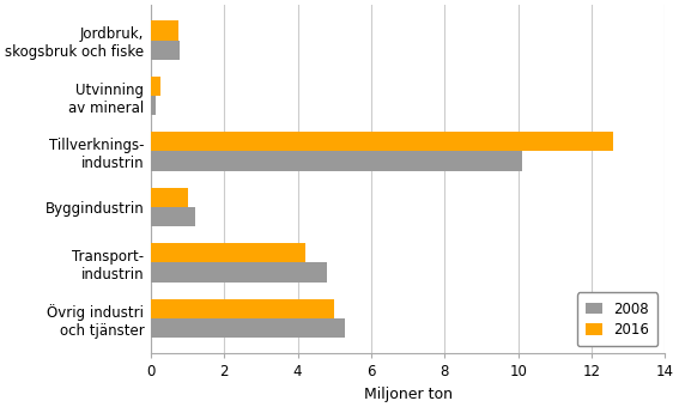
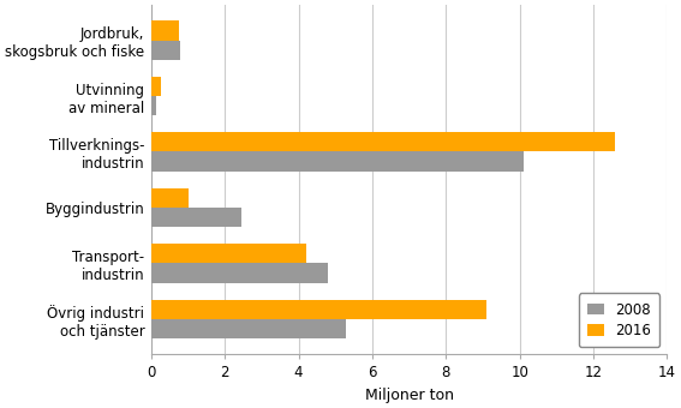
2008/Byggindustrin: 1.20 -> 2.45
2016/Övrig industri och tjänster: 5.00 -> 9.10
